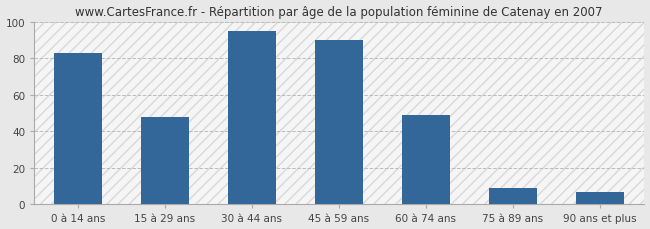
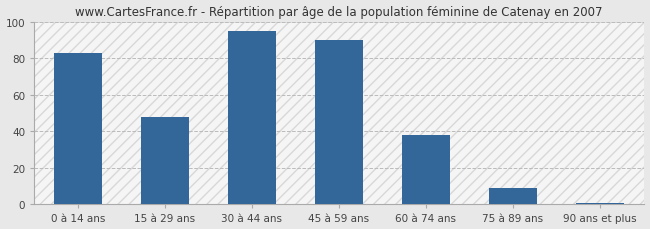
60 à 74 ans: 49 -> 38
90 ans et plus: 7 -> 1
